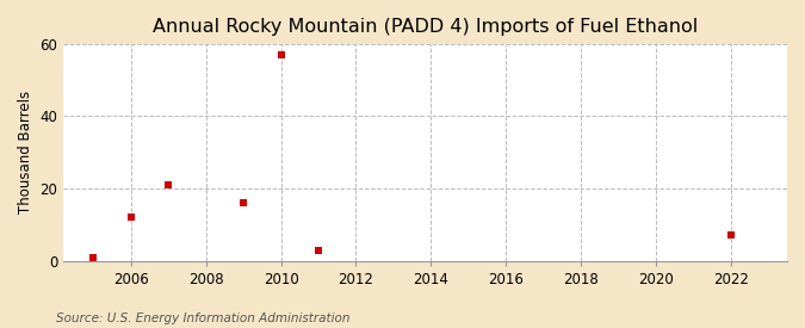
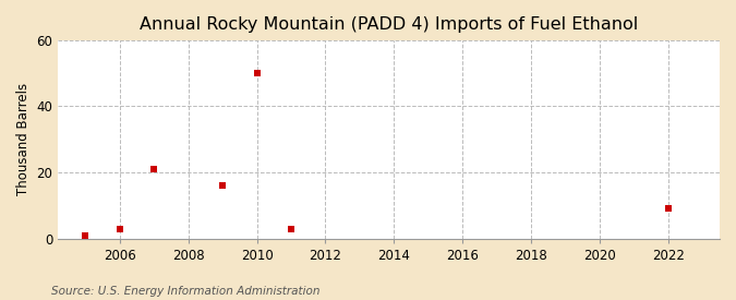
2006: 12 -> 3
2010: 57 -> 50
2022: 7 -> 9
